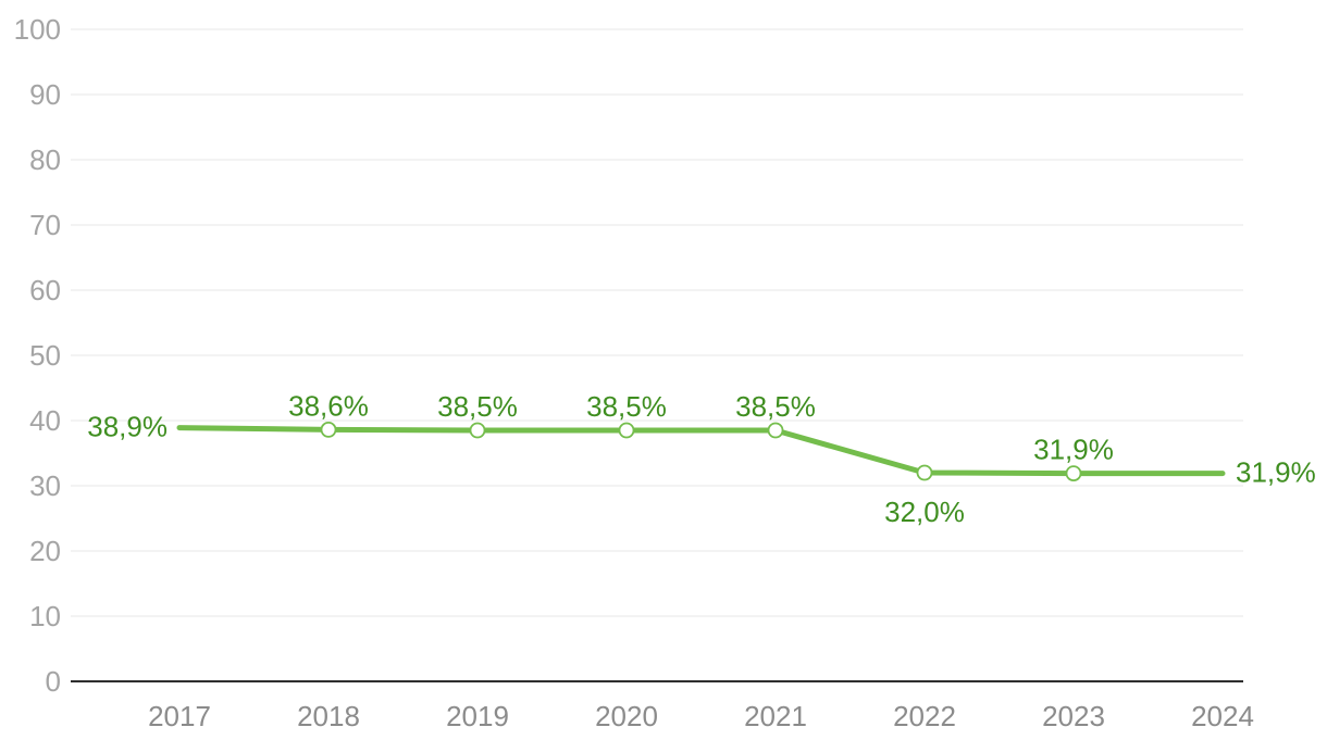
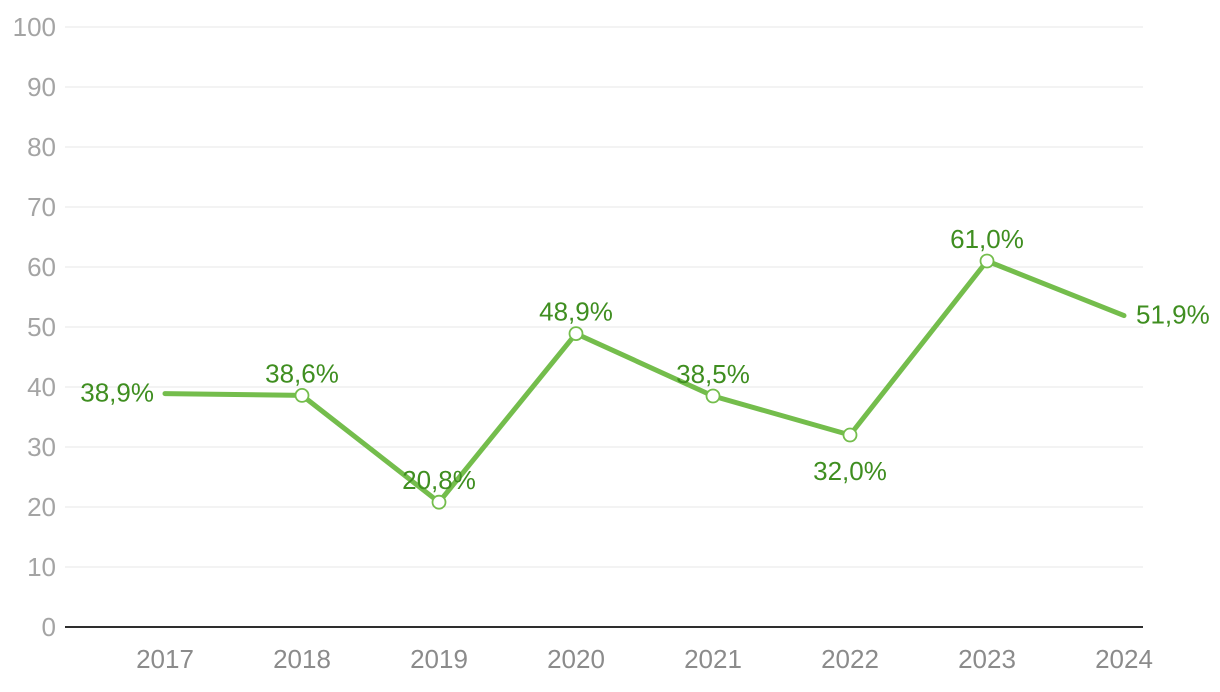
2019: 38,5% -> 20,8%
2020: 38,5% -> 48,9%
2023: 31,9% -> 61,0%
2024: 31,9% -> 51,9%
